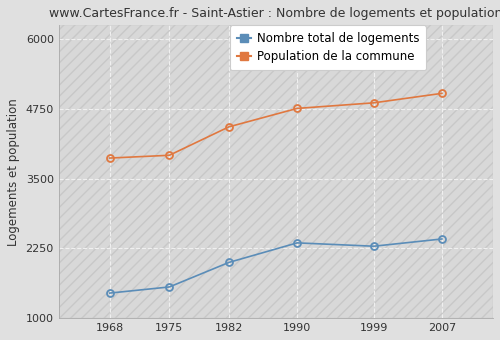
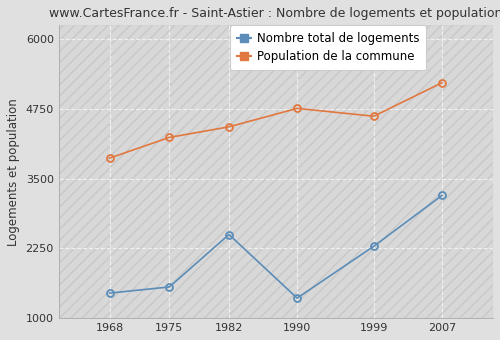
Population de la commune/1975: 3920 -> 4240
Nombre total de logements/1982: 2000 -> 2500
Nombre total de logements/1990: 2350 -> 1360
Population de la commune/1999: 4860 -> 4620
Nombre total de logements/2007: 2420 -> 3200
Population de la commune/2007: 5030 -> 5220
